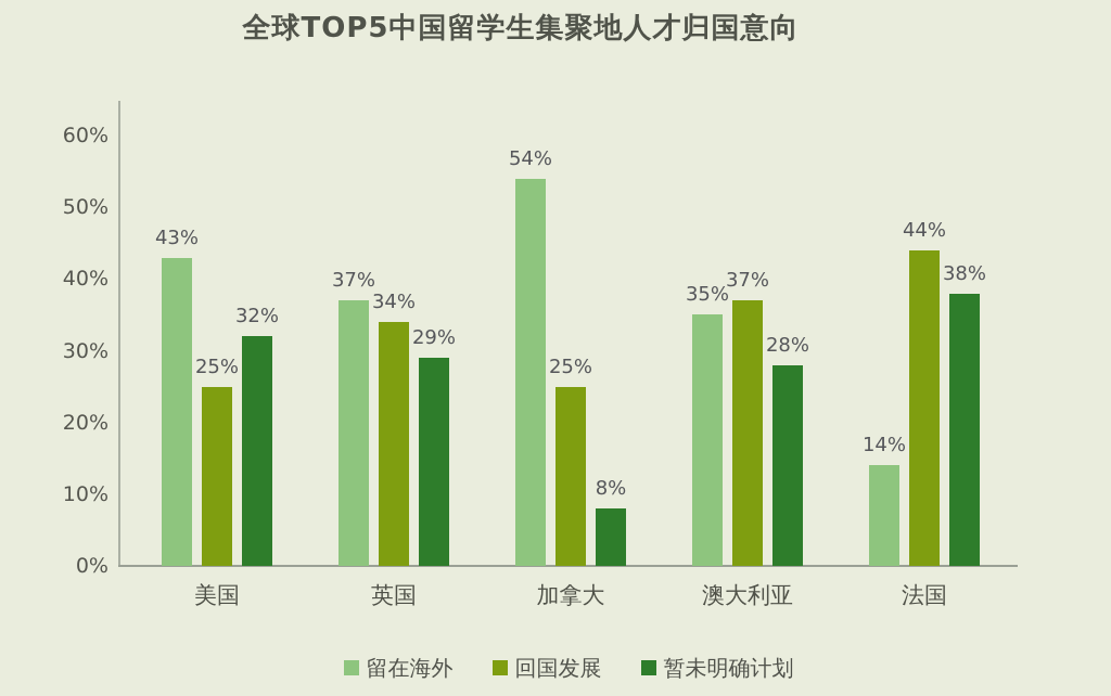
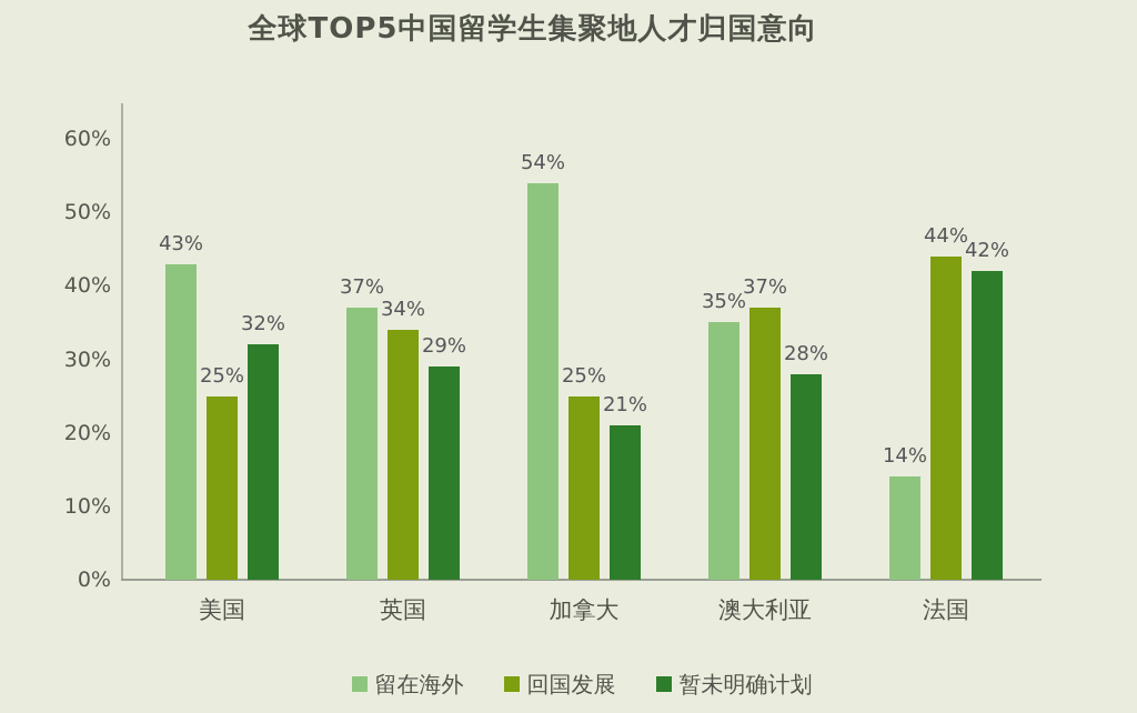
暂未明确计划/加拿大: 8% -> 21%
暂未明确计划/法国: 38% -> 42%
